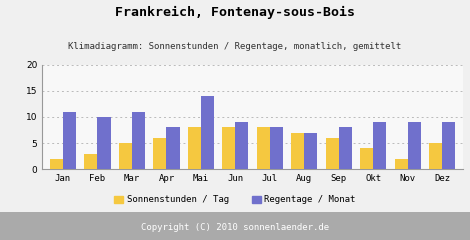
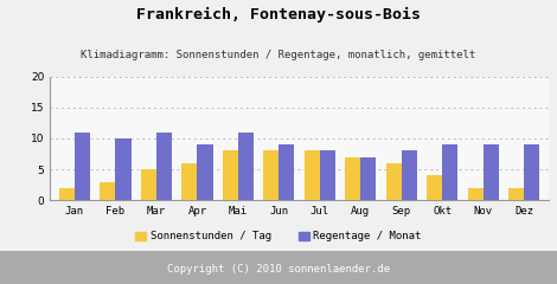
Regentage / Monat/Apr: 8 -> 9
Regentage / Monat/Mai: 14 -> 11
Sonnenstunden / Tag/Dez: 5 -> 2
